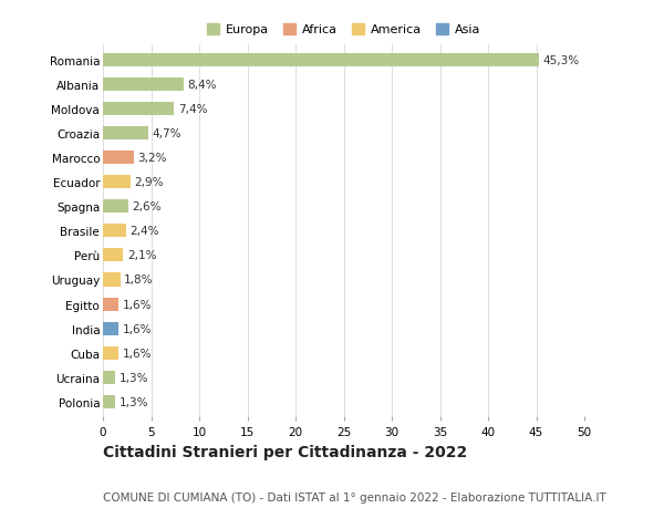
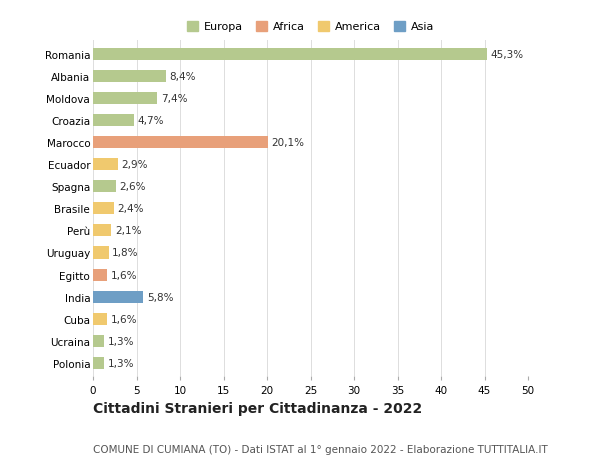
Marocco: 3,2% -> 20,1%
India: 1,6% -> 5,8%
